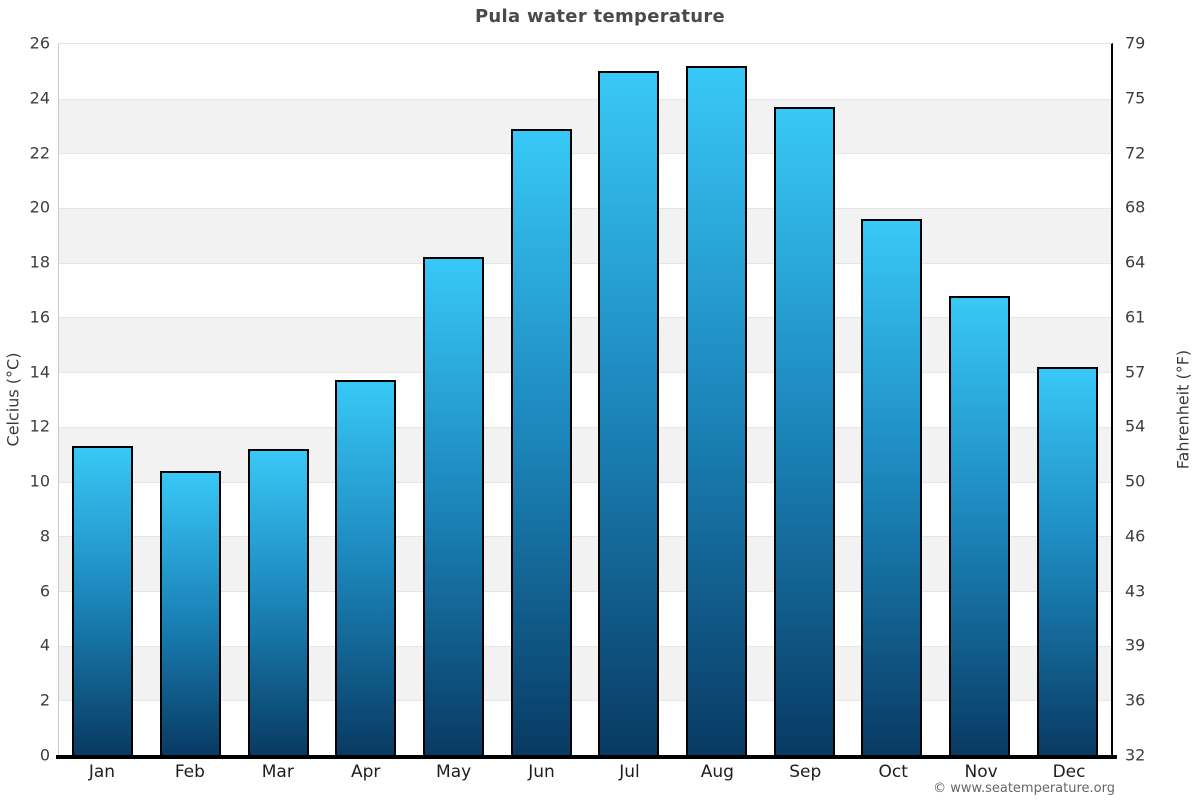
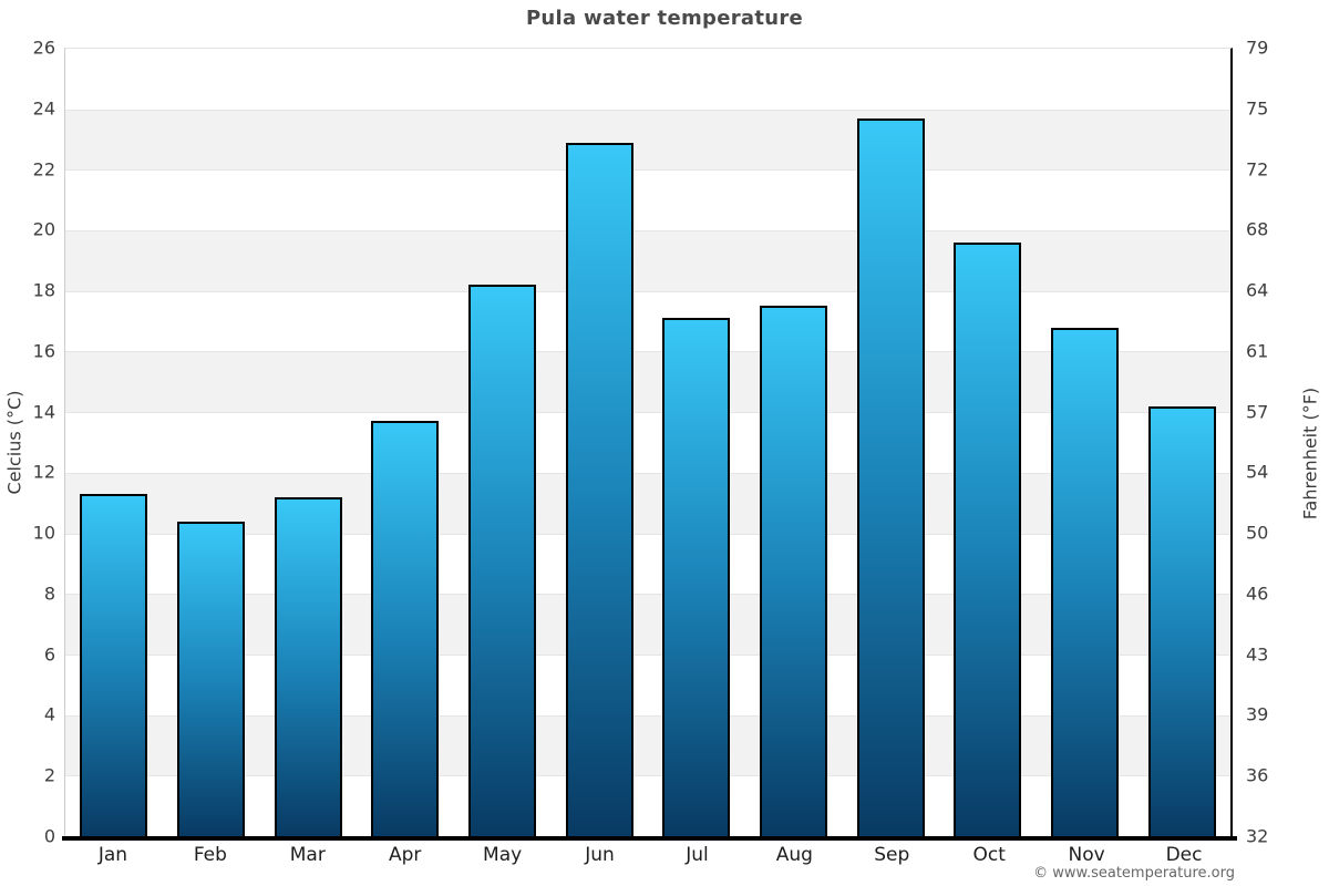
Jul: 25.0 -> 17.1
Aug: 25.2 -> 17.5
